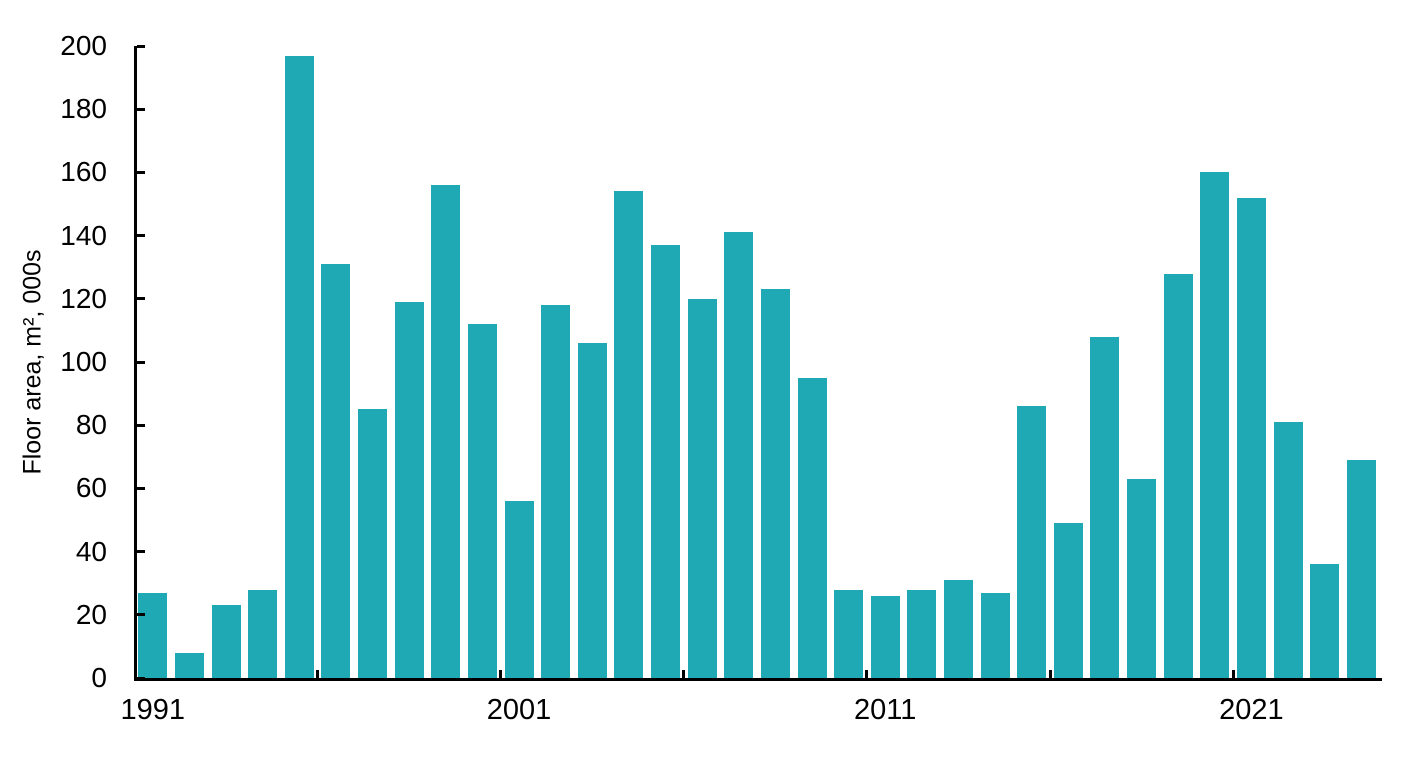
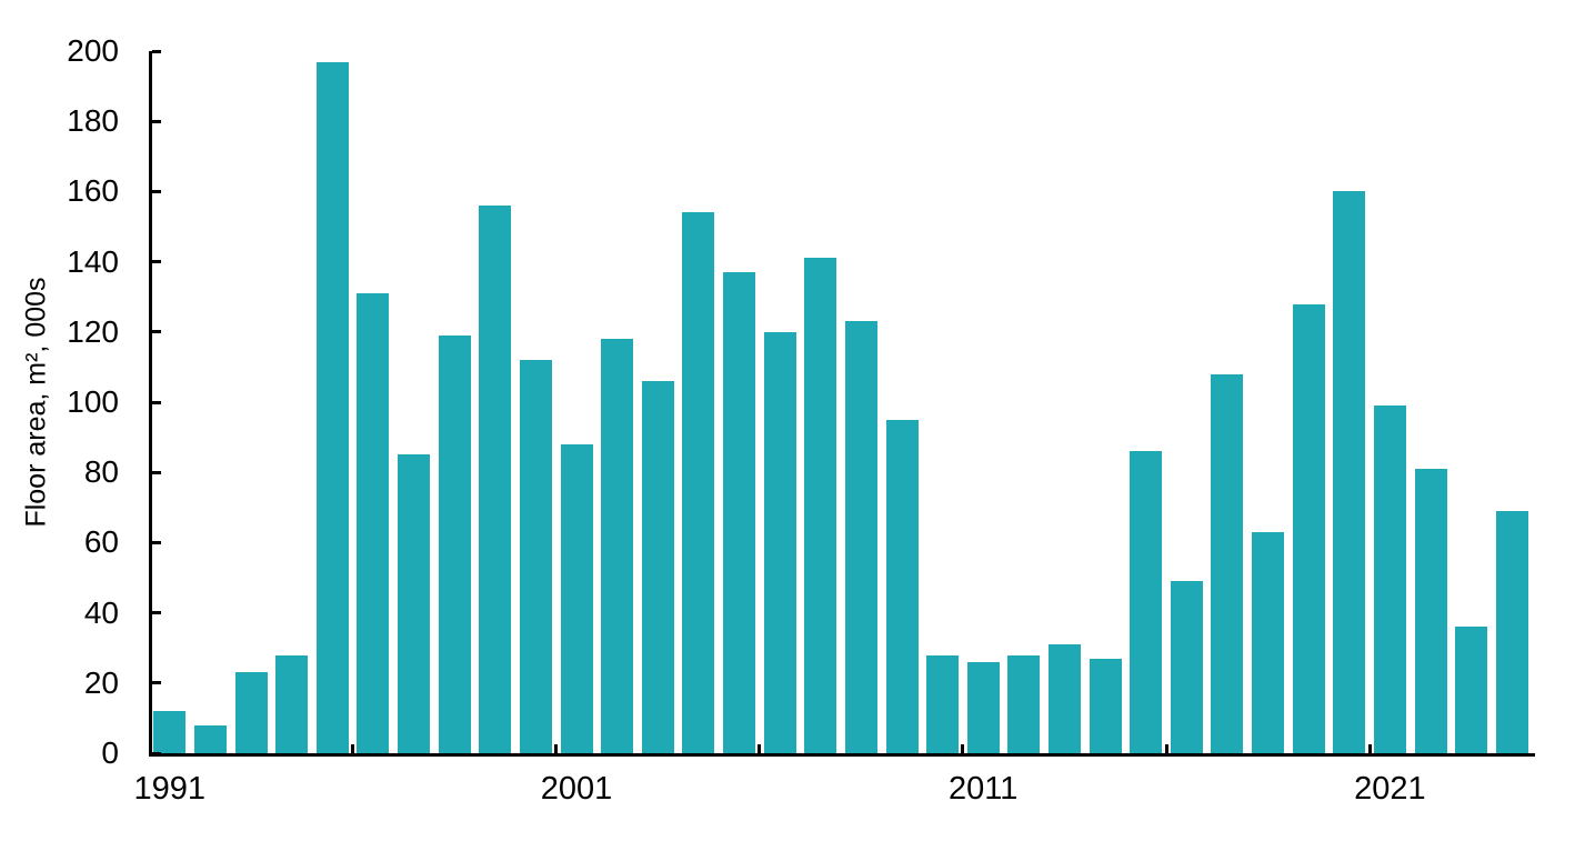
1991: 27 -> 12
2001: 56 -> 88
2021: 152 -> 99
